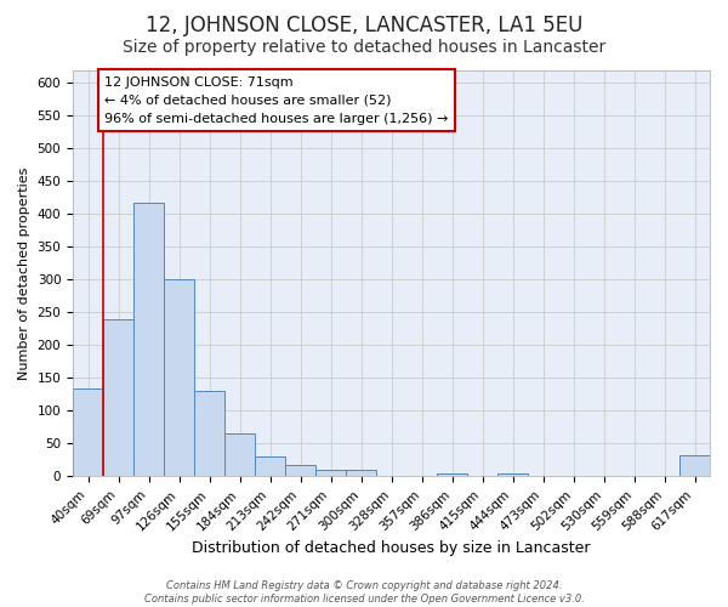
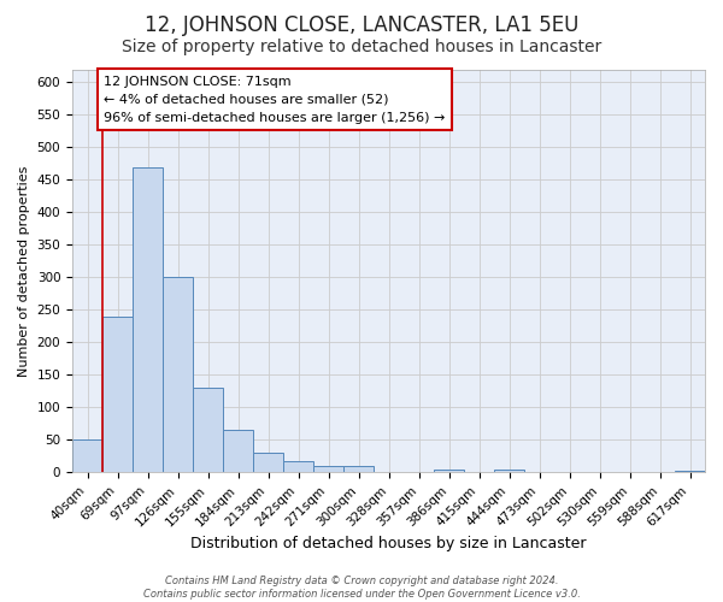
40sqm: 134 -> 50
97sqm: 418 -> 470
617sqm: 32 -> 3
